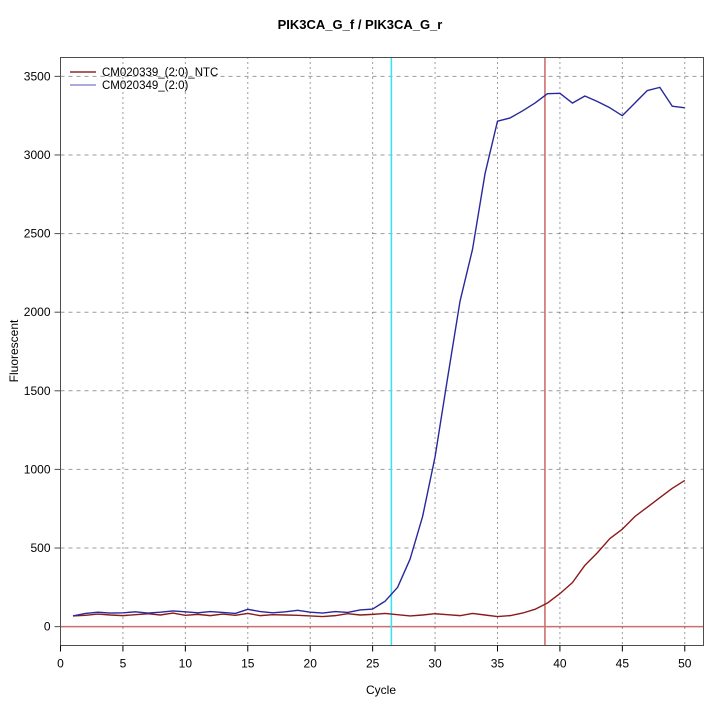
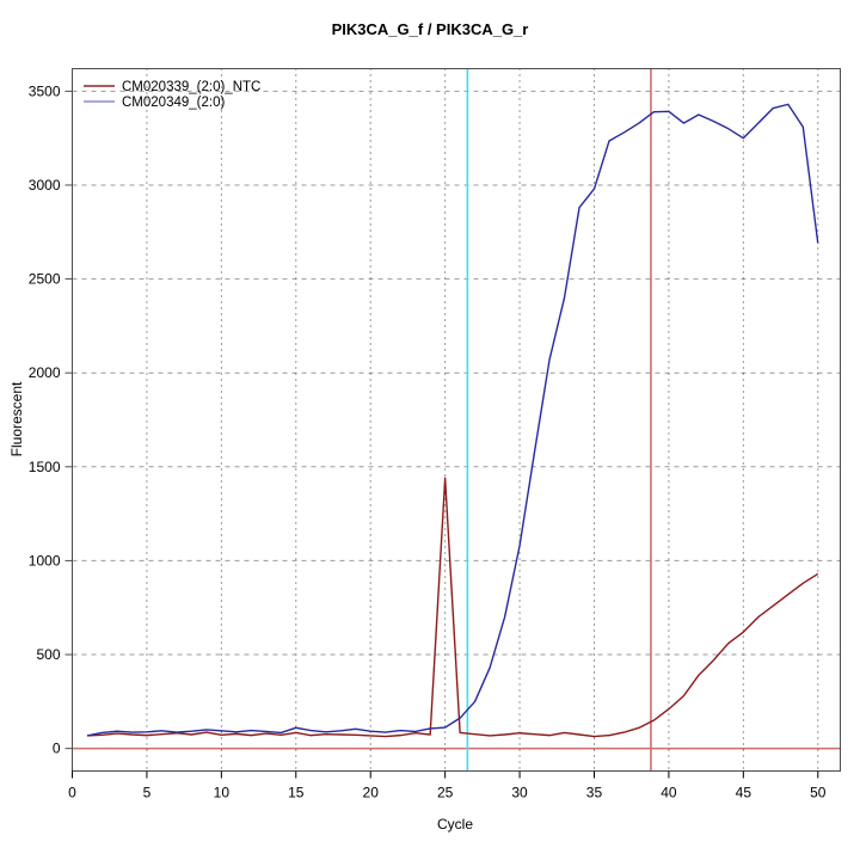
CM020339_(2:0)_NTC/25: 80 -> 1440
CM020349_(2:0)/35: 3220 -> 2980
CM020349_(2:0)/50: 3300 -> 2690
